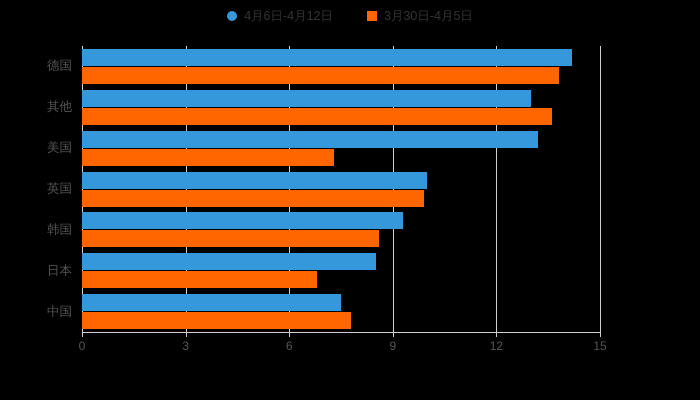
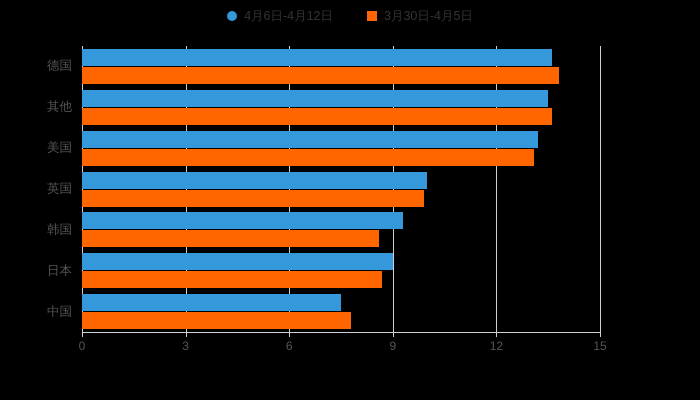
4月6日-4月12日/德国: 14.2 -> 13.6
4月6日-4月12日/其他: 13.0 -> 13.5
3月30日-4月5日/美国: 7.3 -> 13.1
4月6日-4月12日/日本: 8.5 -> 9.0
3月30日-4月5日/日本: 6.8 -> 8.7
